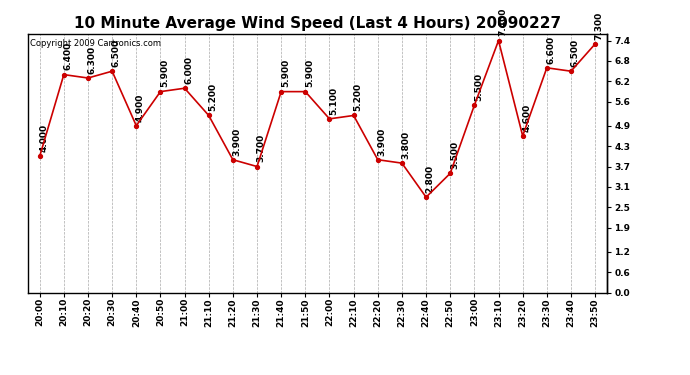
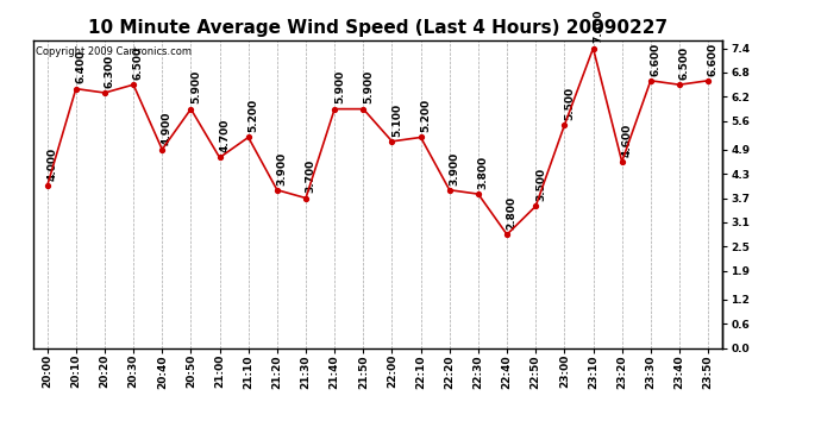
21:00: 6.000 -> 4.700
23:50: 7.300 -> 6.600
